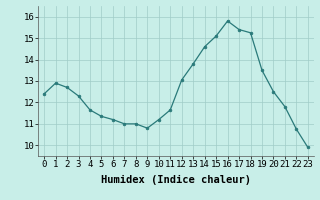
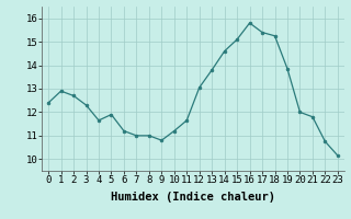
5: 11.35 -> 11.90
19: 13.50 -> 13.85
20: 12.50 -> 12.00
23: 9.90 -> 10.15
